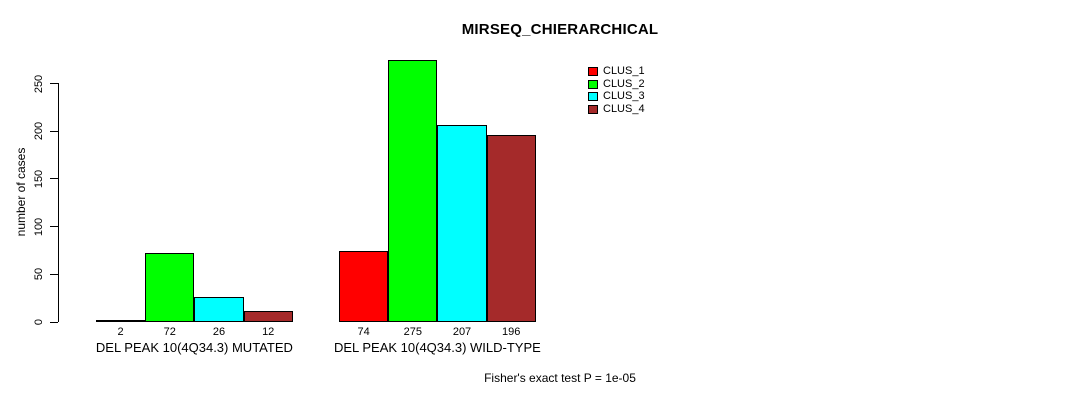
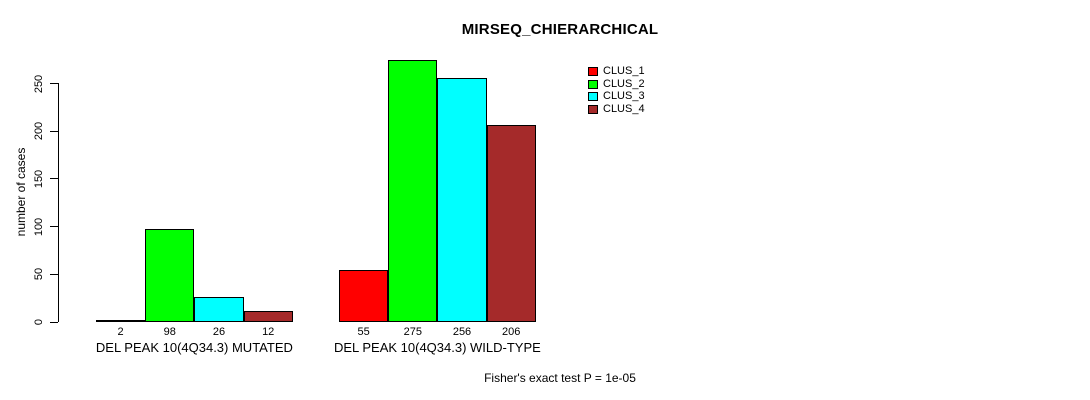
CLUS_2/DEL PEAK 10(4Q34.3) MUTATED: 72 -> 98
CLUS_1/DEL PEAK 10(4Q34.3) WILD-TYPE: 74 -> 55
CLUS_3/DEL PEAK 10(4Q34.3) WILD-TYPE: 207 -> 256
CLUS_4/DEL PEAK 10(4Q34.3) WILD-TYPE: 196 -> 206
